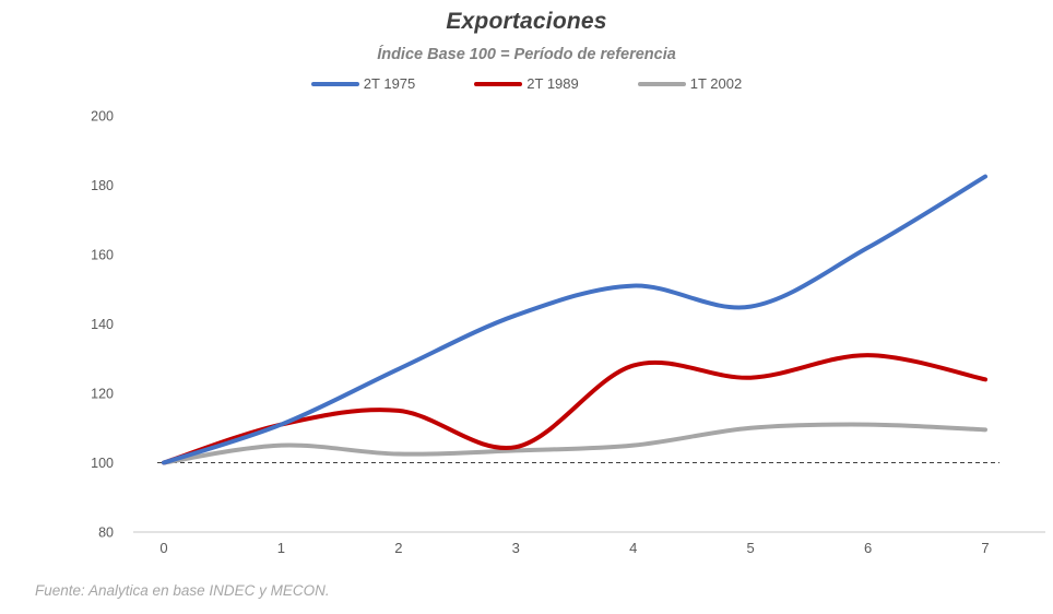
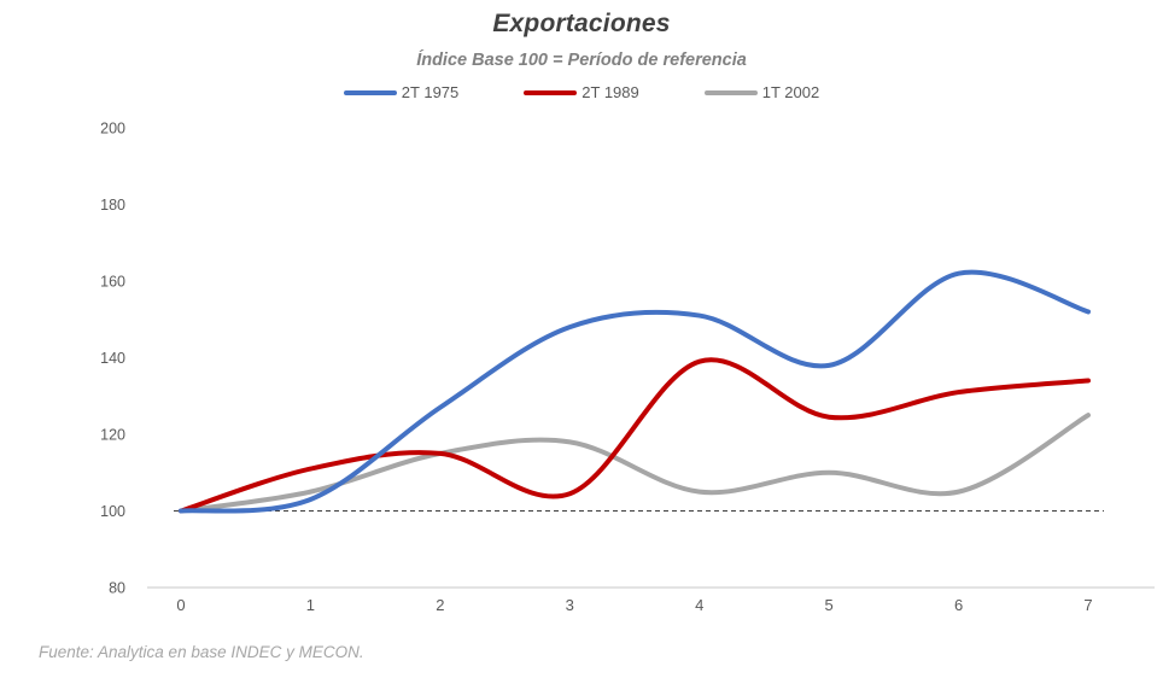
2T 1975/1: 111 -> 103
1T 2002/2: 102 -> 115
2T 1975/3: 142 -> 148
1T 2002/3: 104 -> 118
2T 1989/4: 128 -> 139
2T 1975/5: 145 -> 138
1T 2002/6: 111 -> 105
2T 1975/7: 182 -> 152
2T 1989/7: 124 -> 134
1T 2002/7: 110 -> 125
